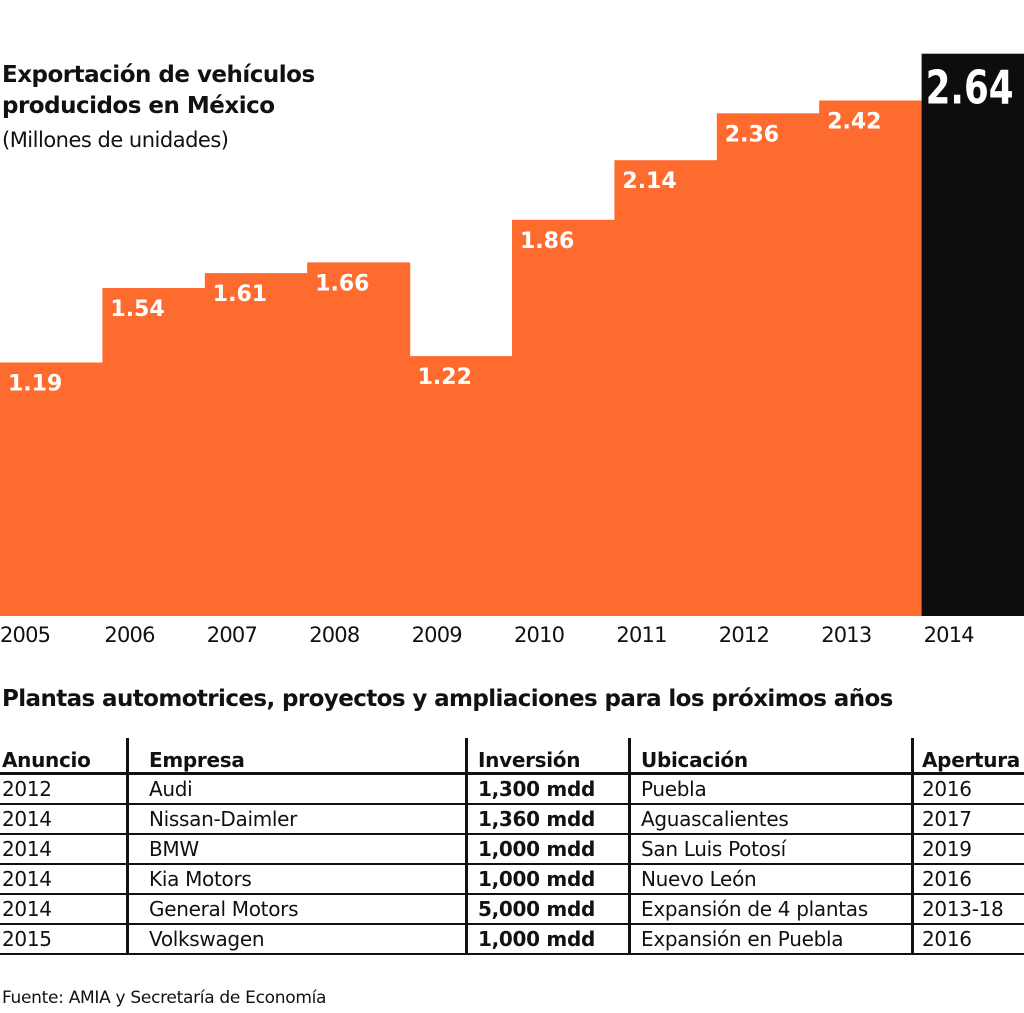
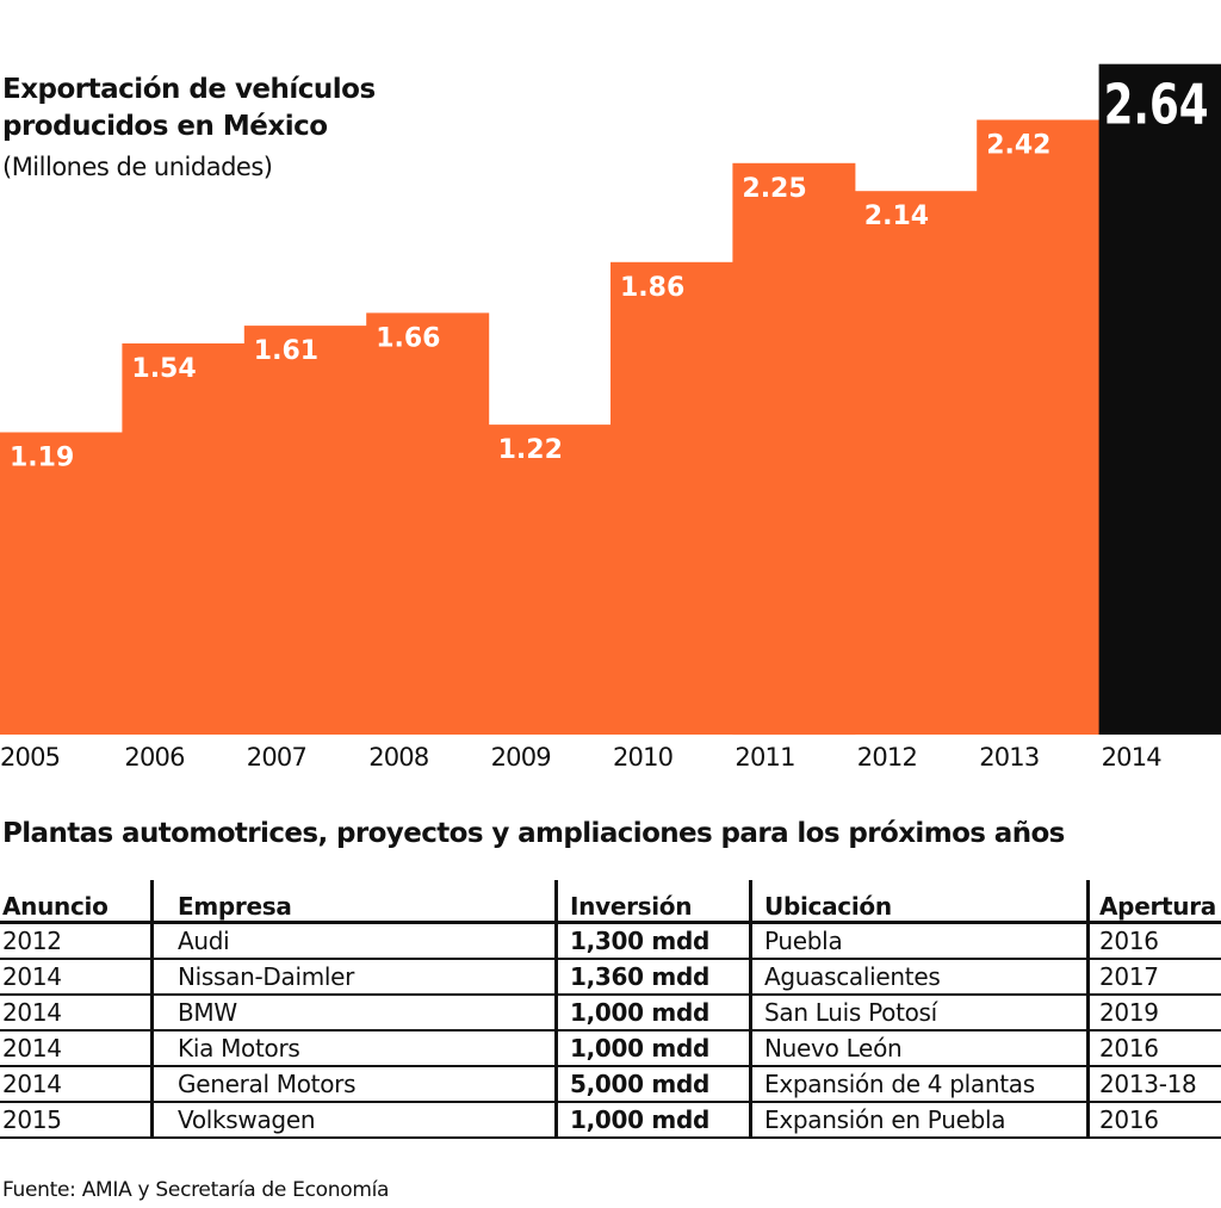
2011: 2.14 -> 2.25
2012: 2.36 -> 2.14
